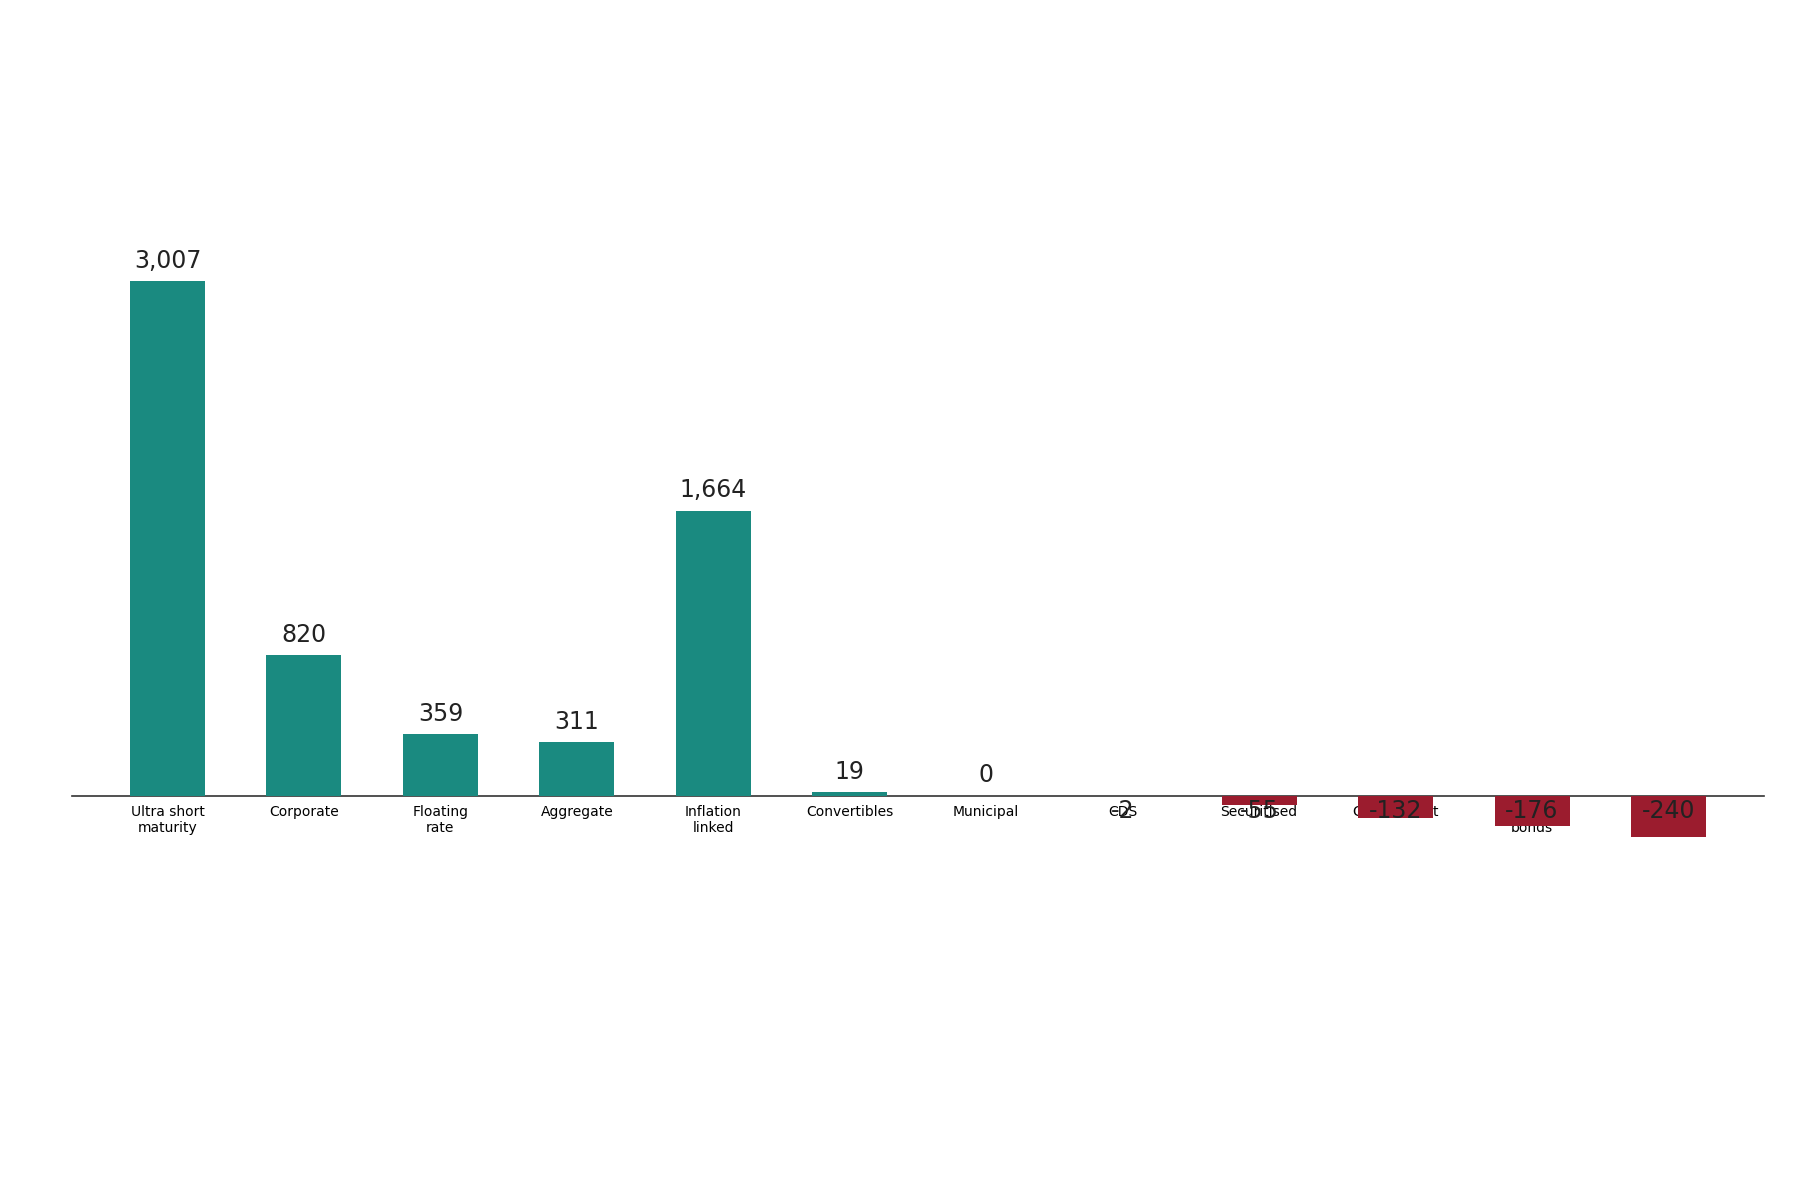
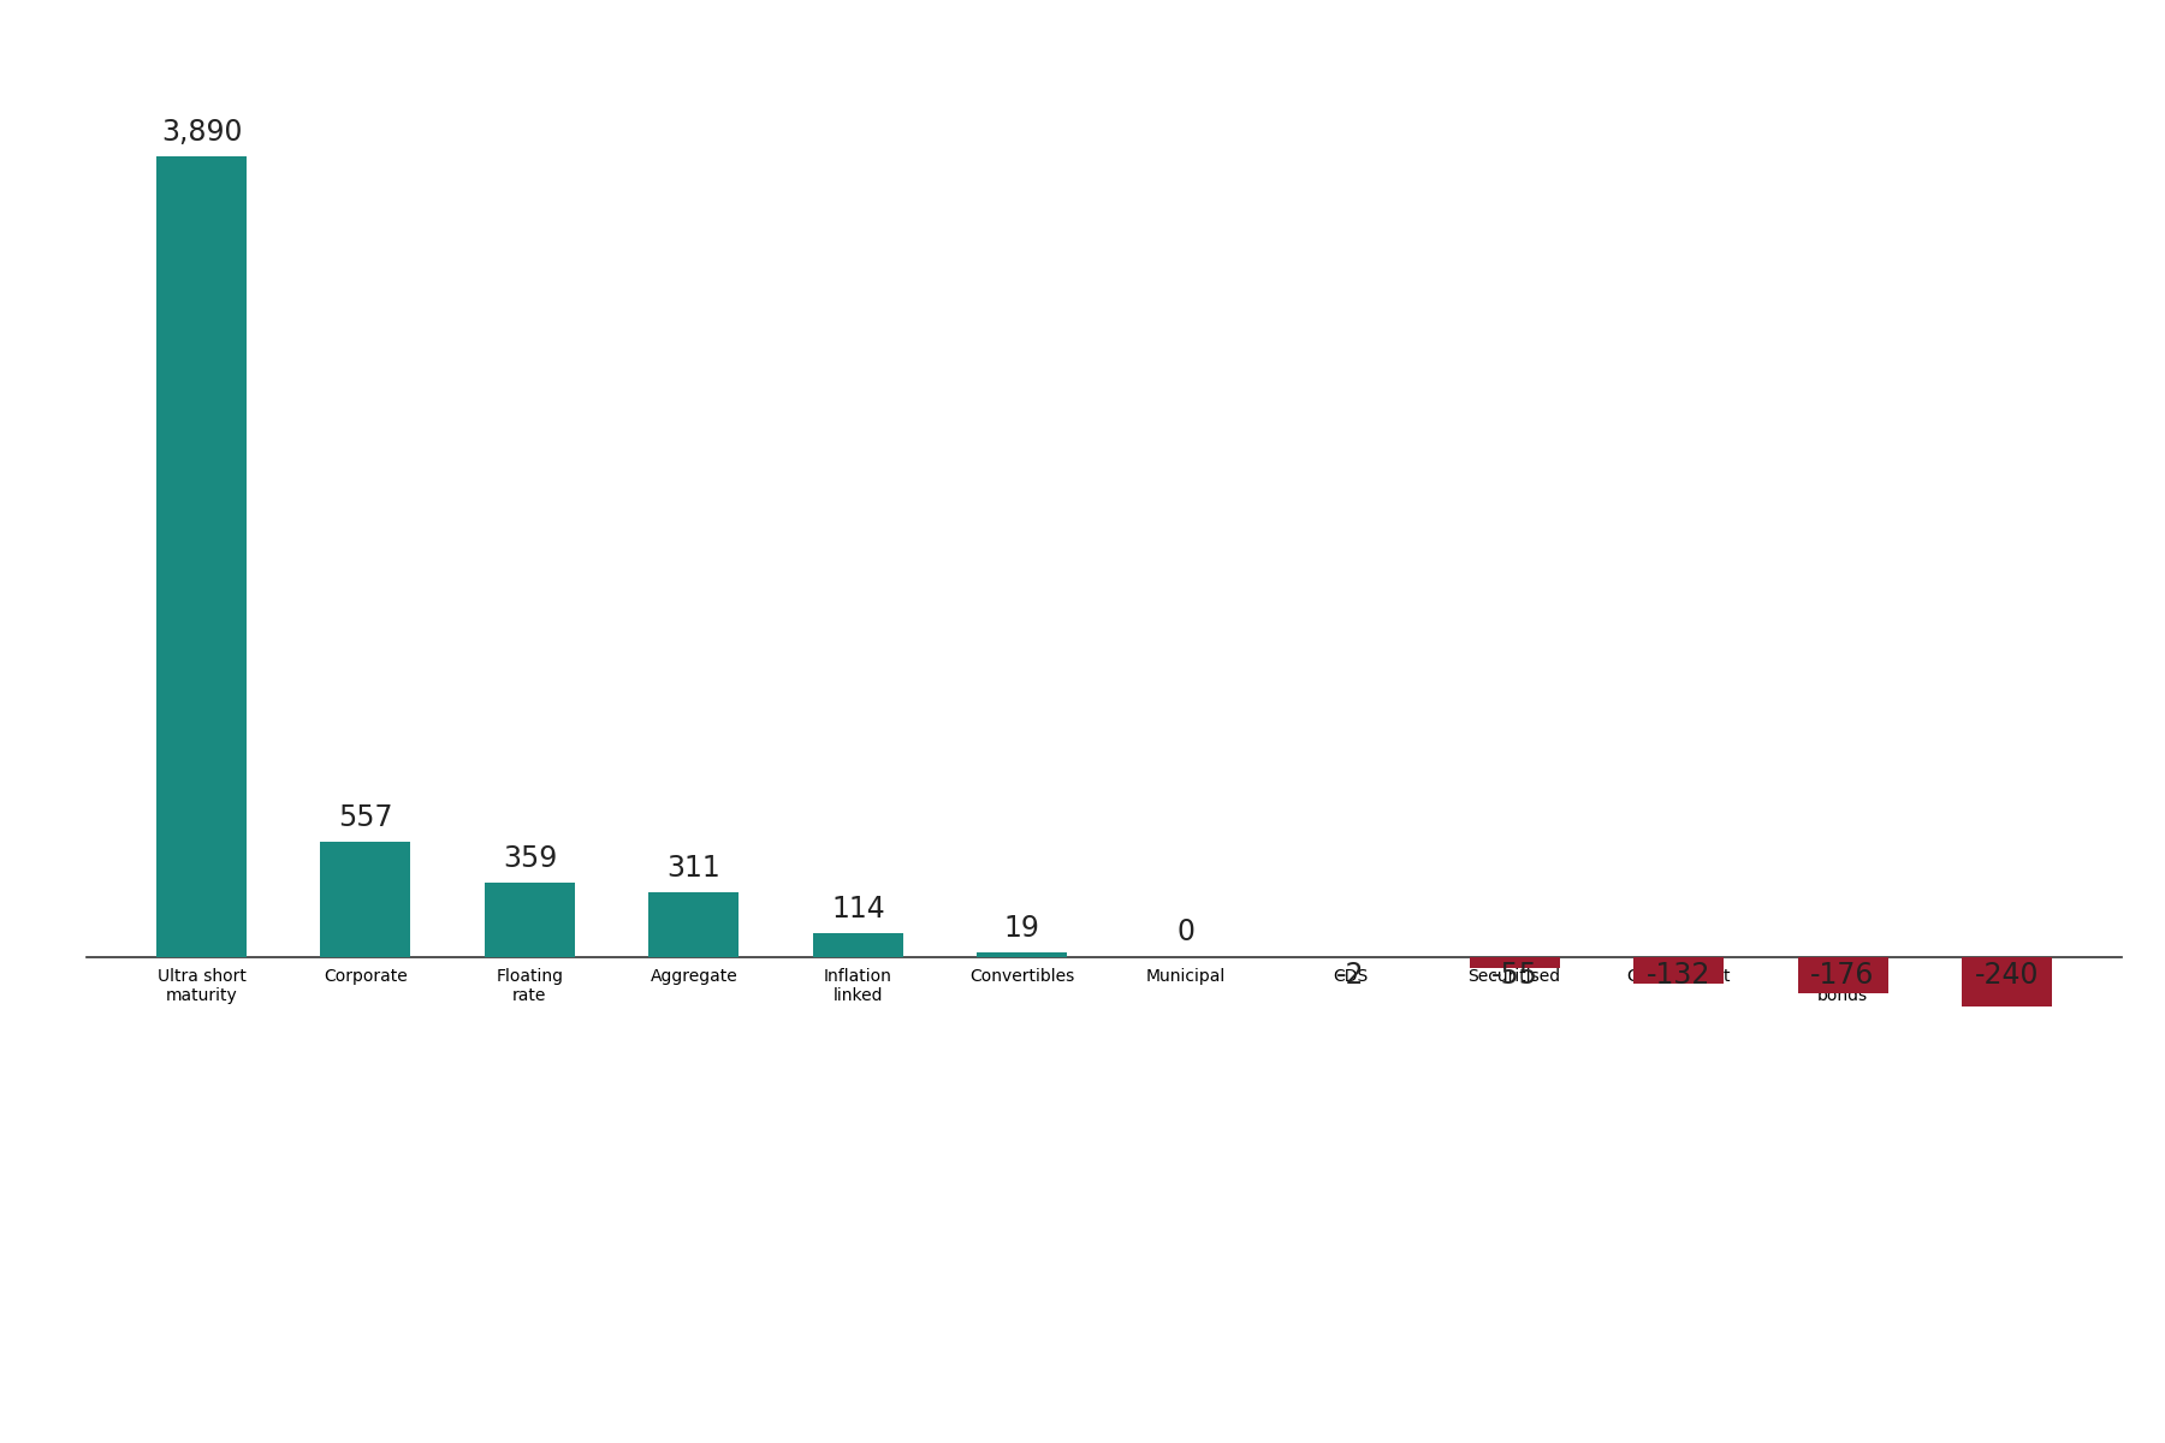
Ultra short maturity: 3,007 -> 3,890
Corporate: 820 -> 557
Inflation linked: 1,664 -> 114
